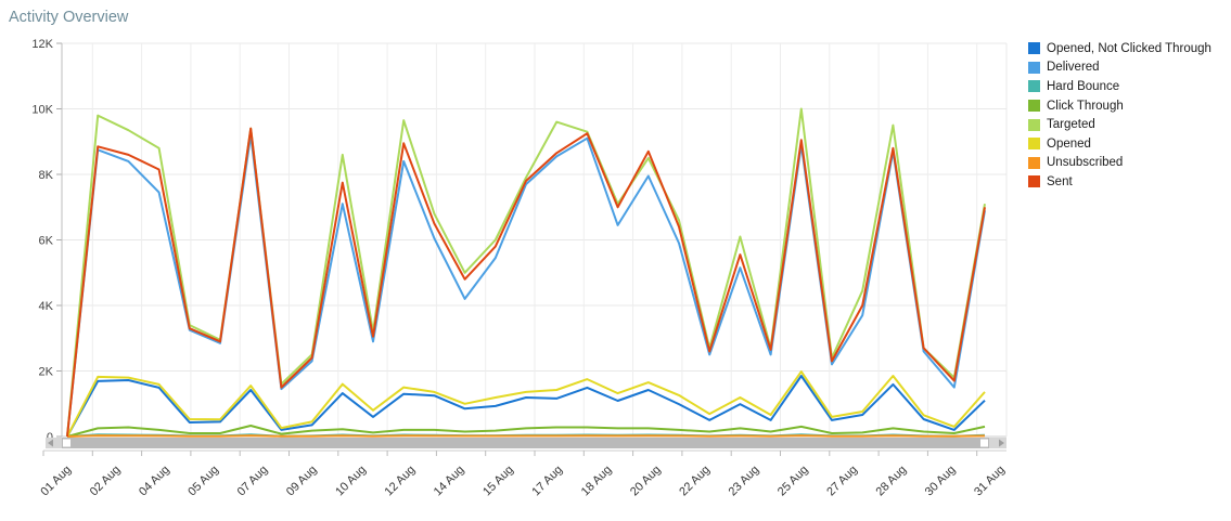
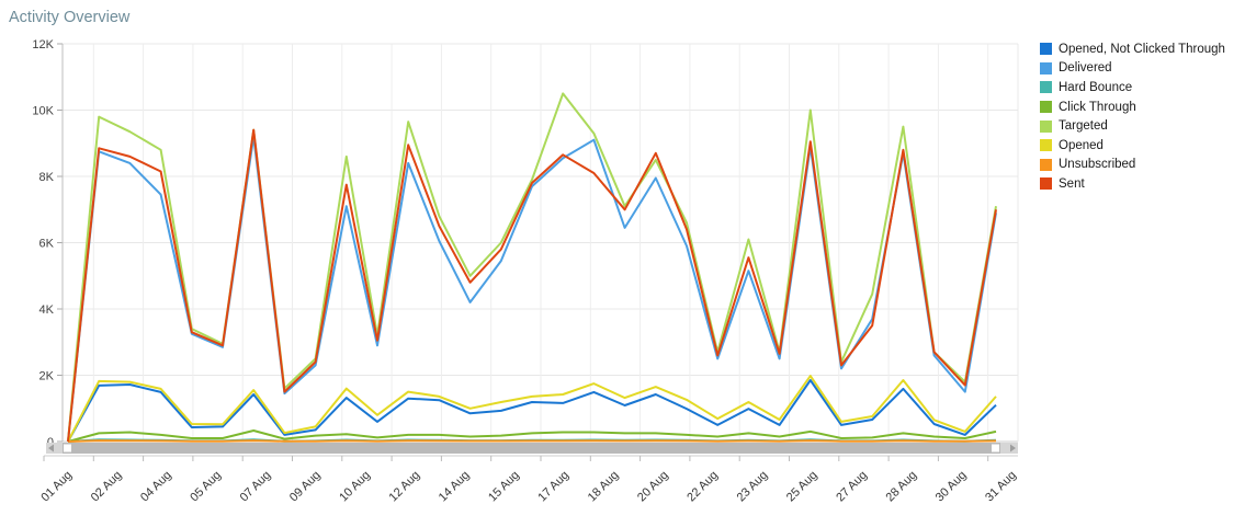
Targeted/17 Aug: 9.6K -> 10.5K
Sent/18 Aug: 9.2K -> 8.1K
Sent/27 Aug: 4.0K -> 3.5K
